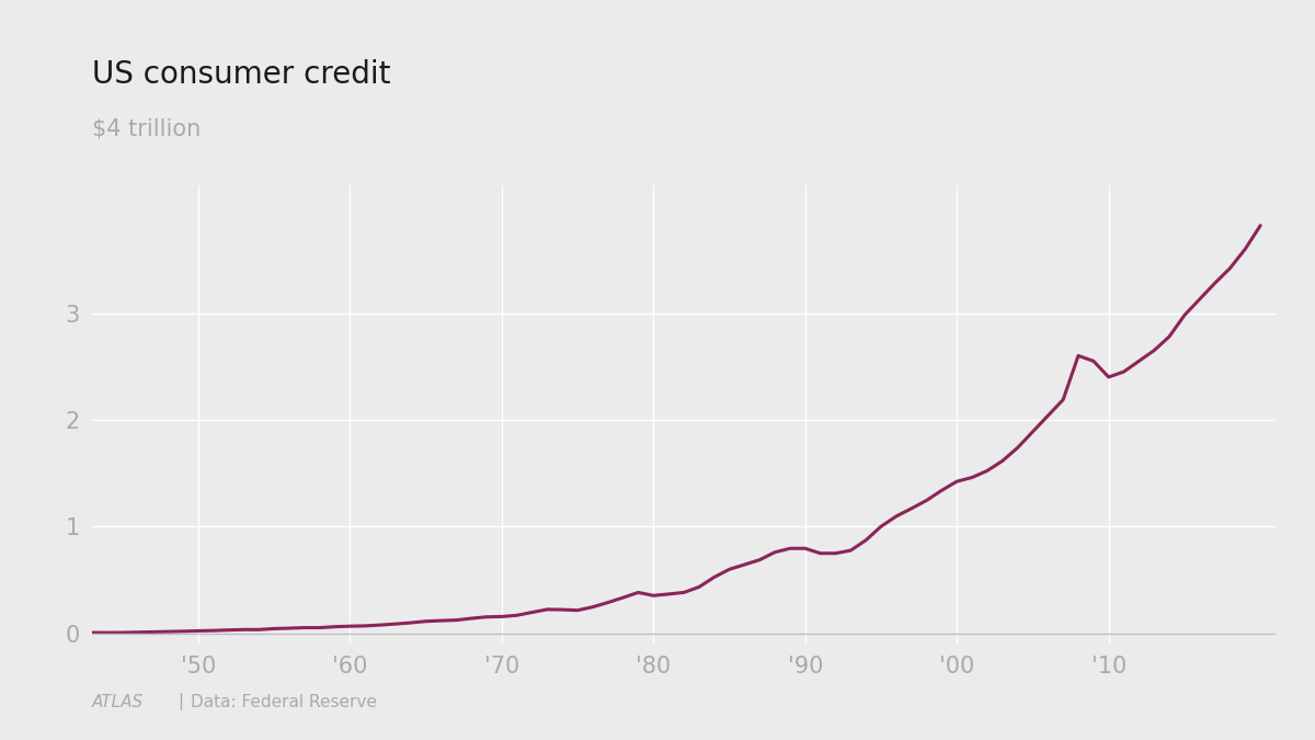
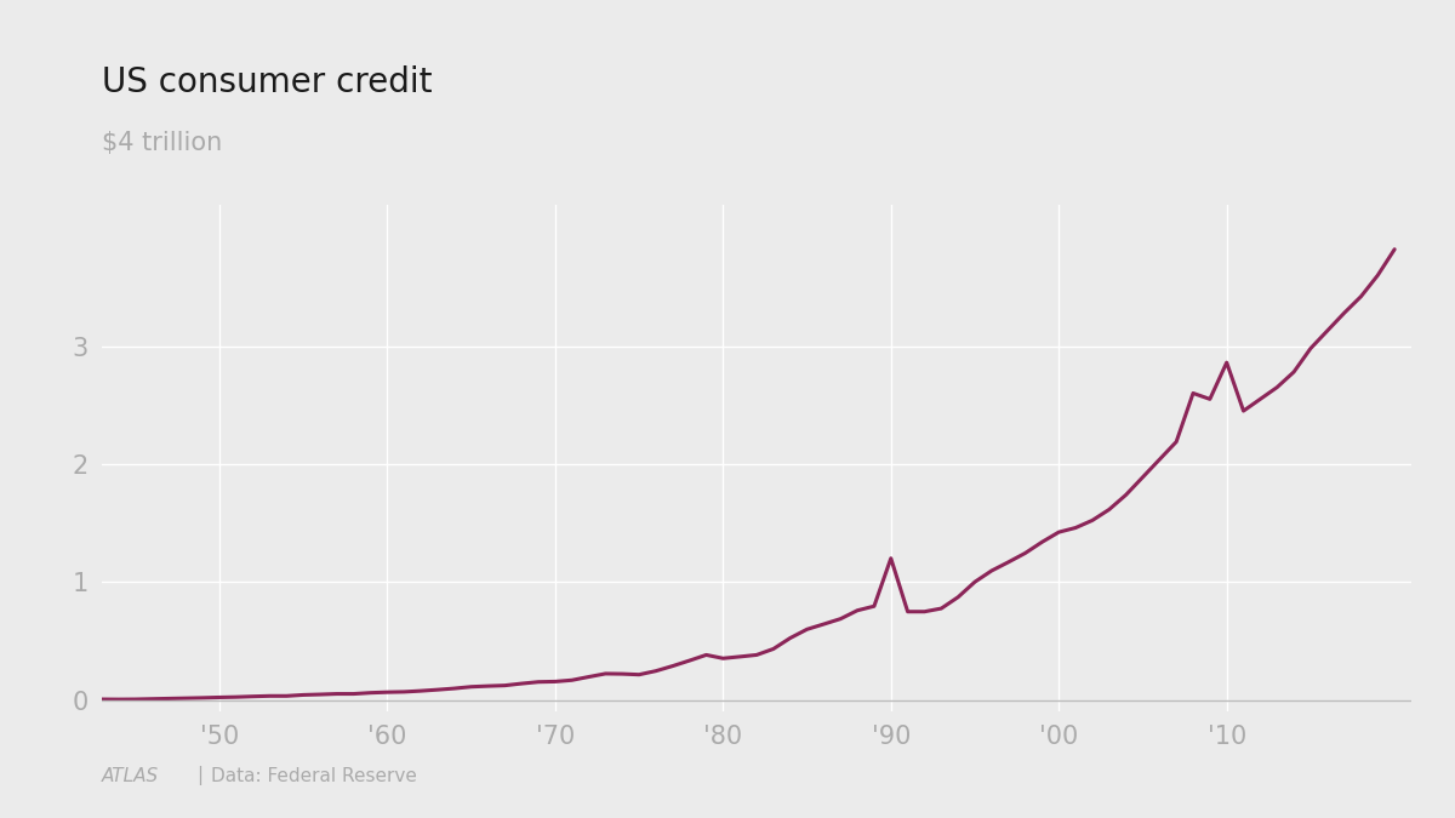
'90: 0.79 -> 1.20
'10: 2.40 -> 2.86
